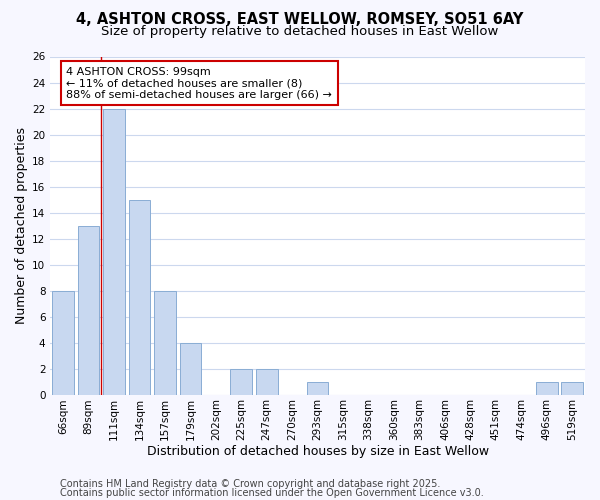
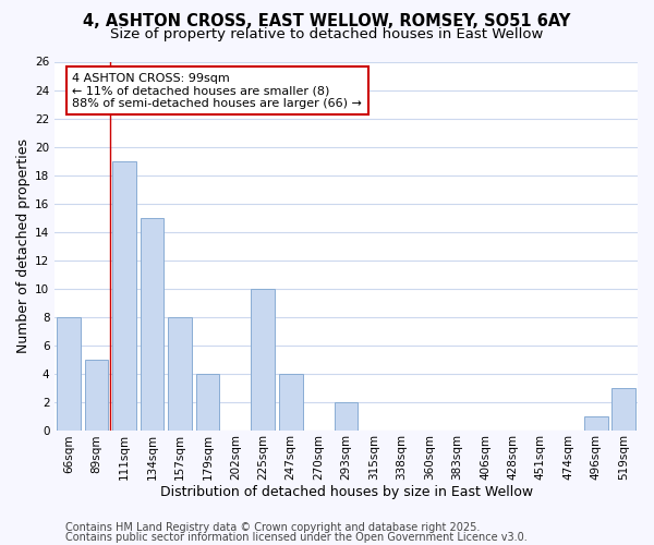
89sqm: 13 -> 5
111sqm: 22 -> 19
225sqm: 2 -> 10
247sqm: 2 -> 4
293sqm: 1 -> 2
519sqm: 1 -> 3
